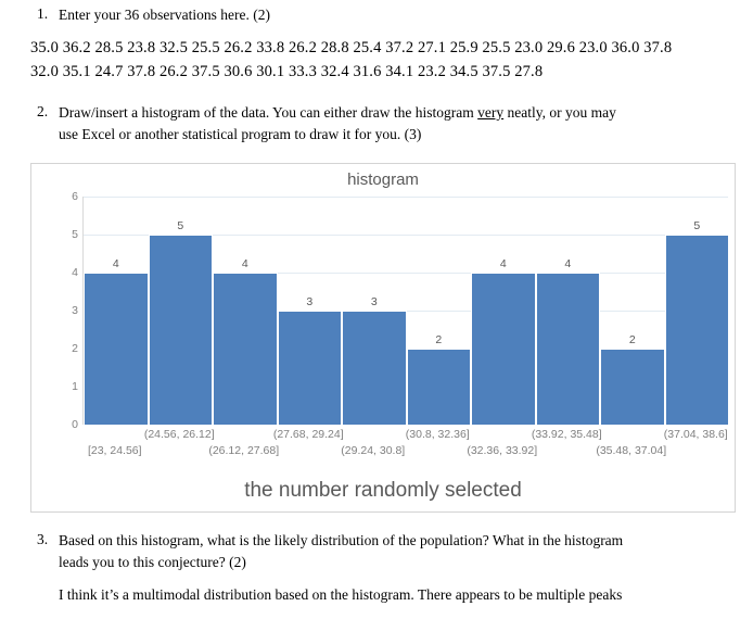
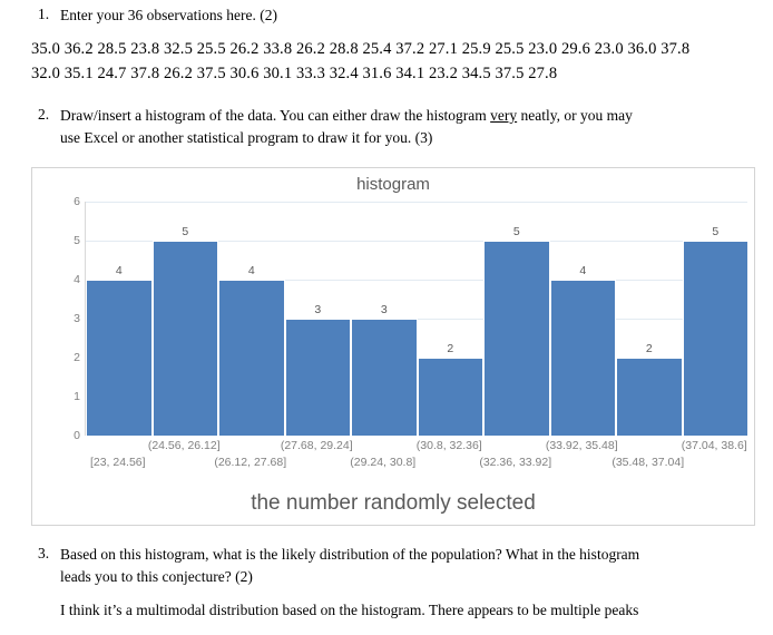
(32.36, 33.92]: 4 -> 5
